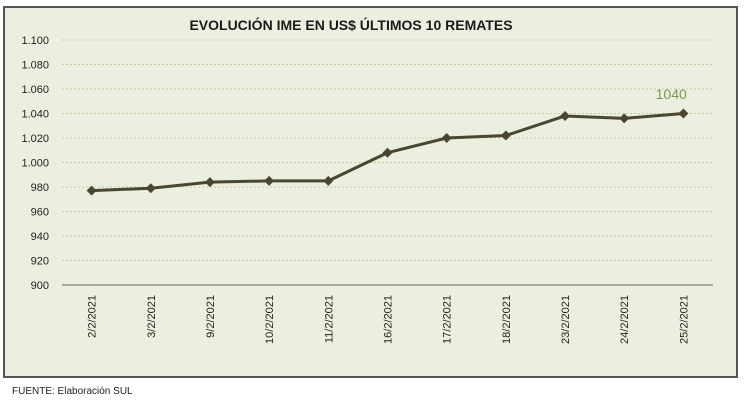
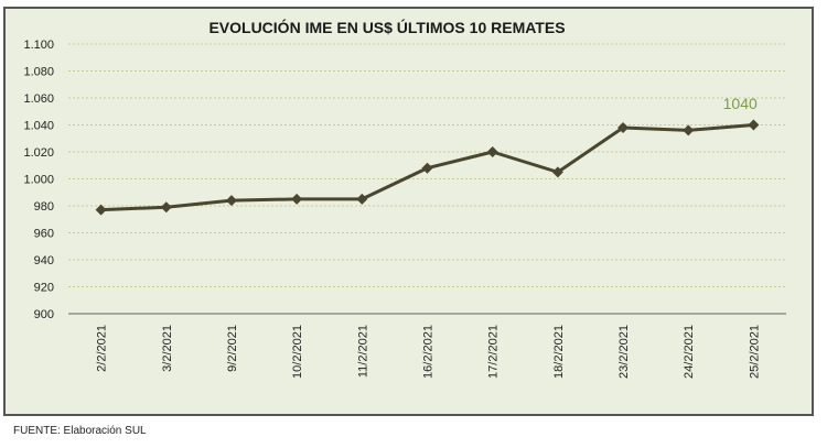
18/2/2021: 1022 -> 1005
